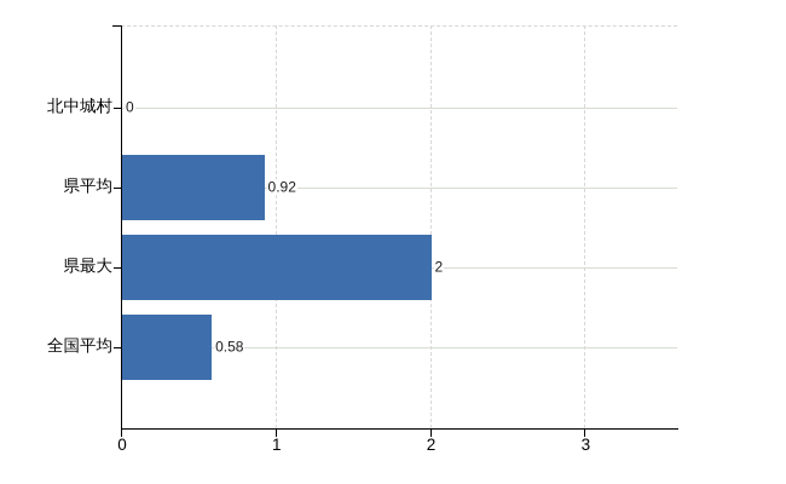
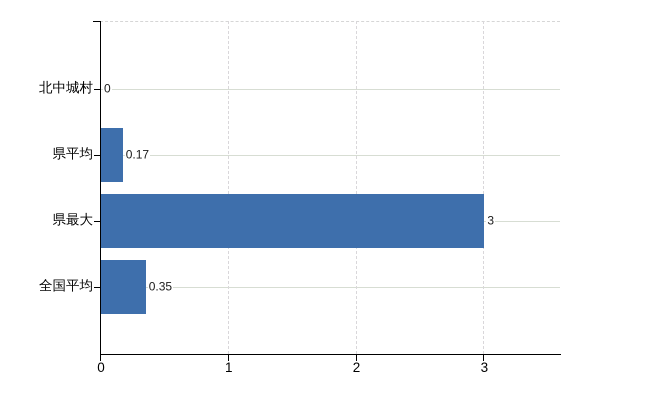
県平均: 0.92 -> 0.17
県最大: 2 -> 3
全国平均: 0.58 -> 0.35
